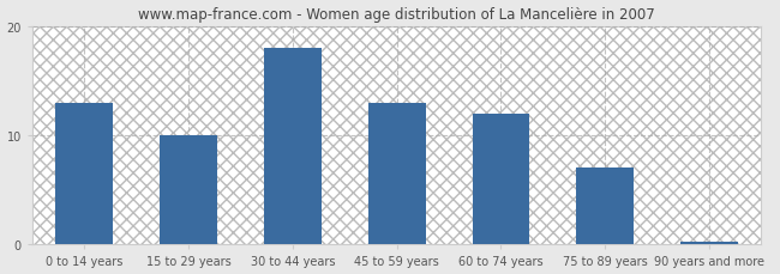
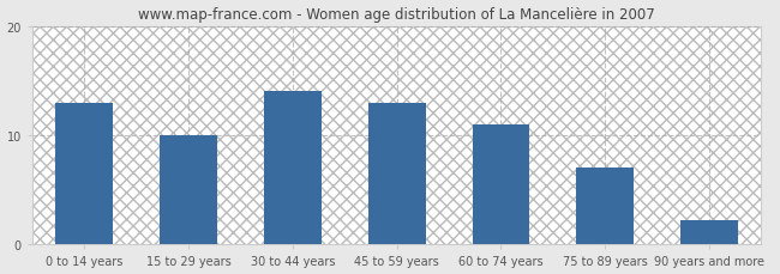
30 to 44 years: 18.0 -> 14.0
60 to 74 years: 12.0 -> 11.0
90 years and more: 0.3 -> 2.2
